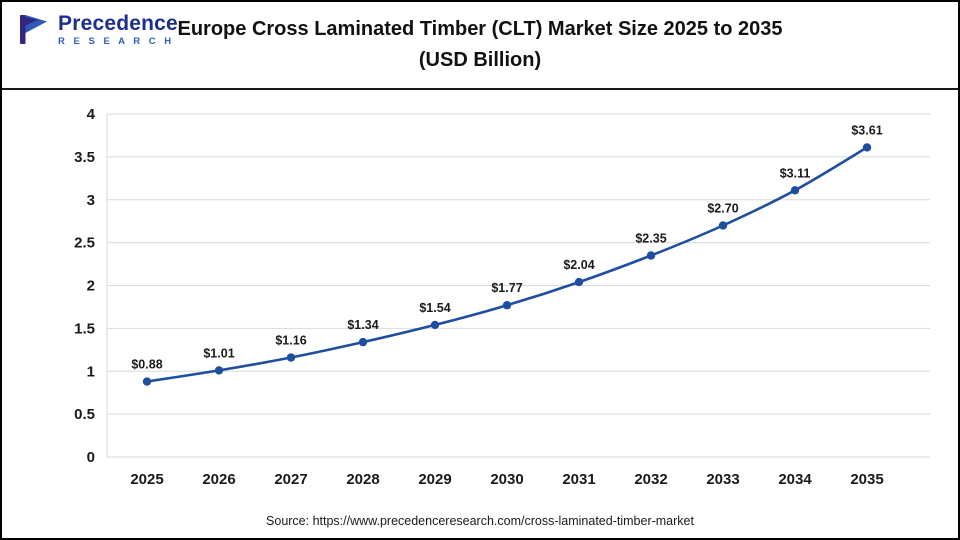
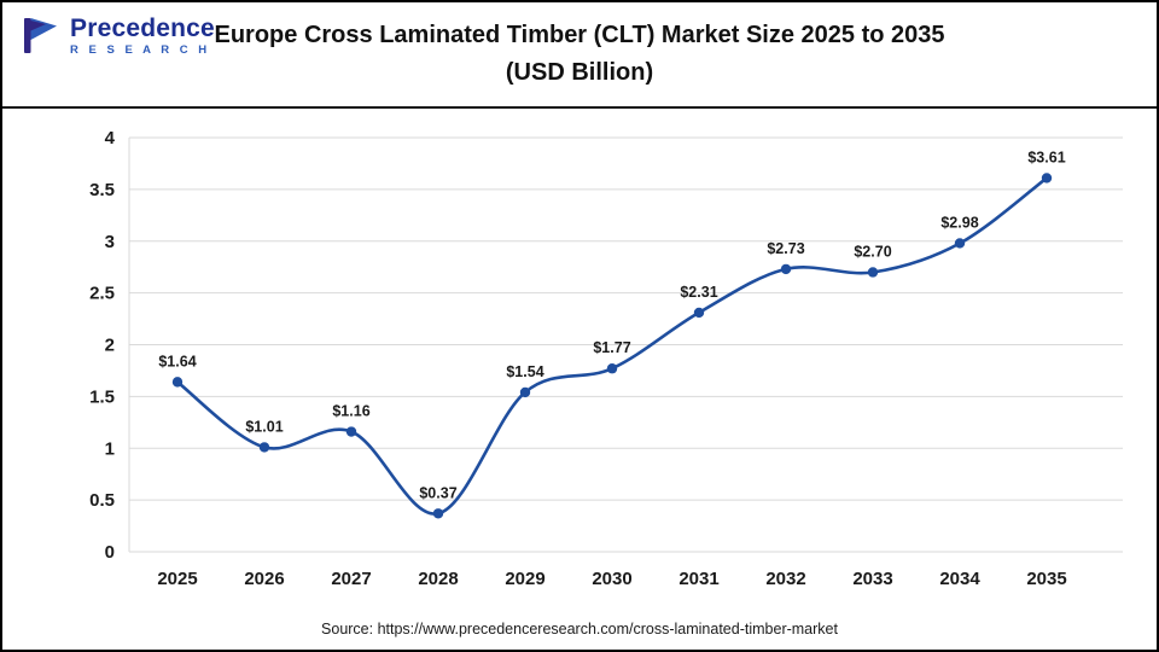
2025: $0.88 -> $1.64
2028: $1.34 -> $0.37
2031: $2.04 -> $2.31
2032: $2.35 -> $2.73
2034: $3.11 -> $2.98
